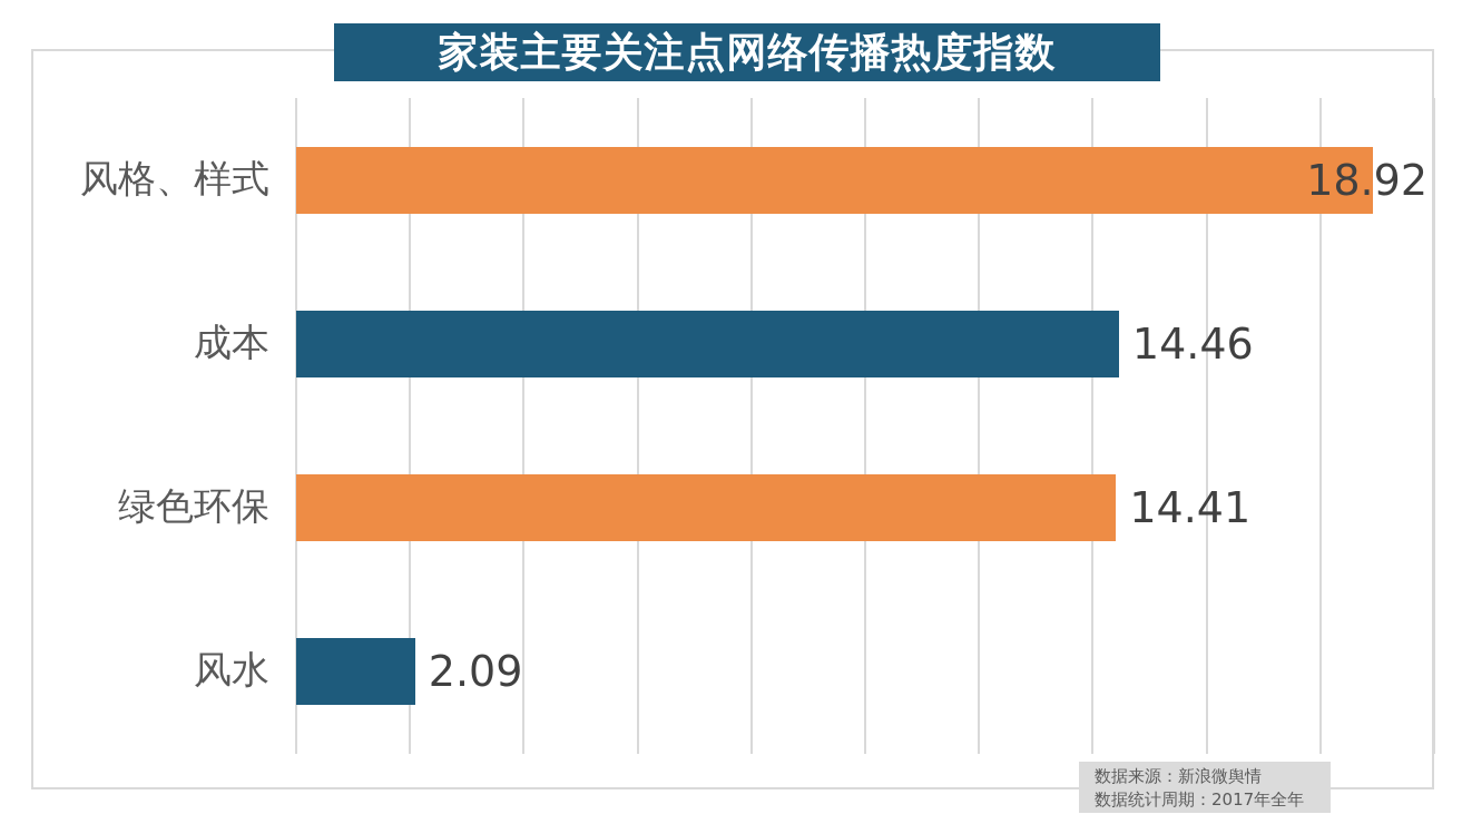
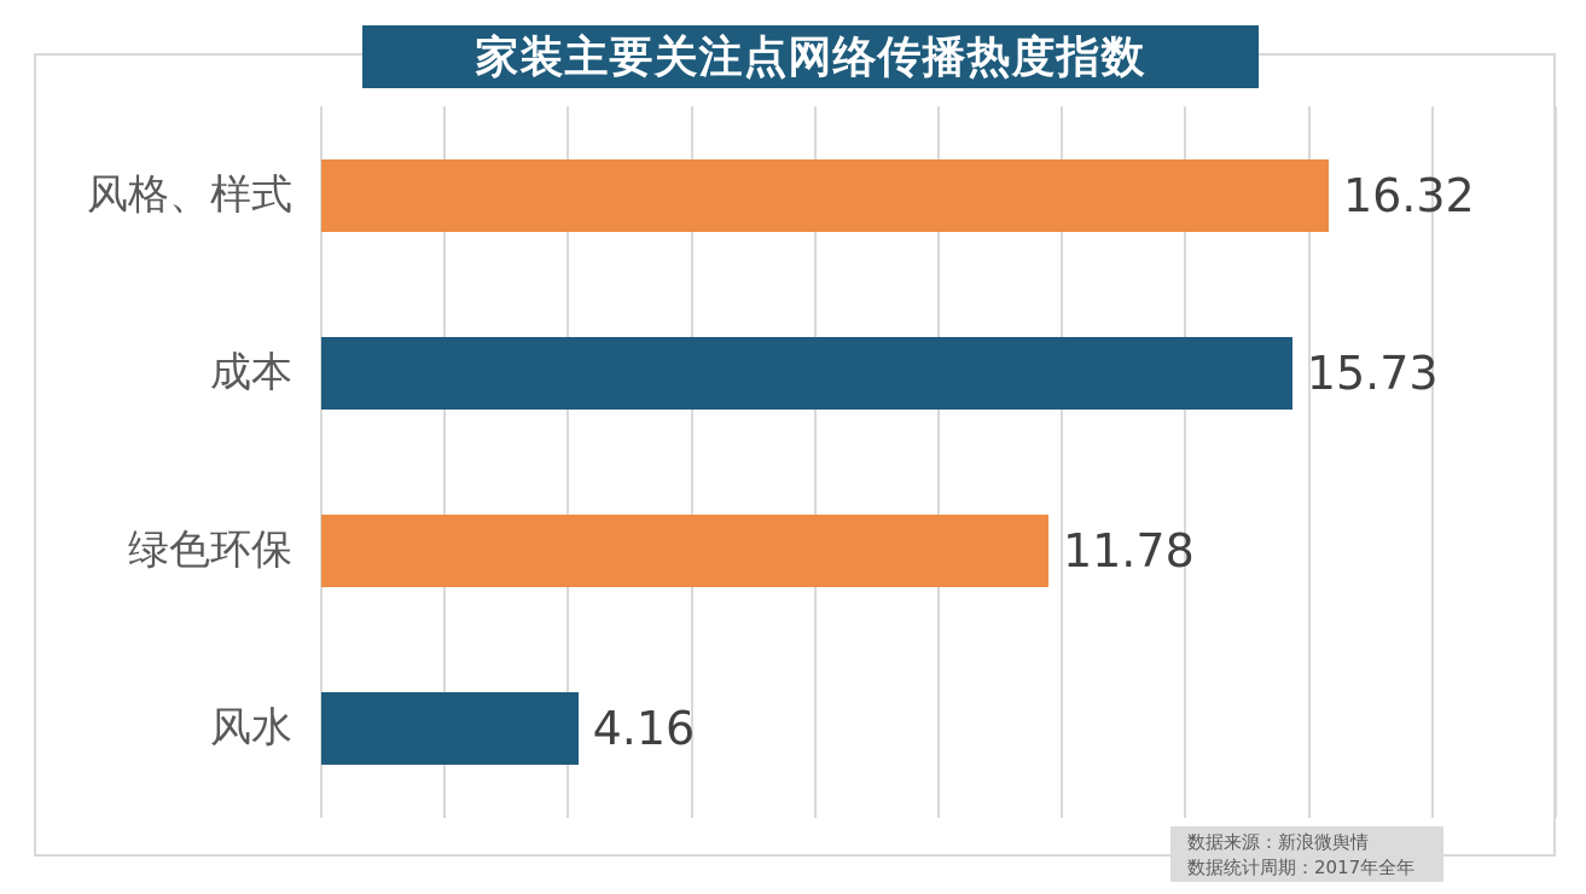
风格、样式: 18.92 -> 16.32
成本: 14.46 -> 15.73
绿色环保: 14.41 -> 11.78
风水: 2.09 -> 4.16
